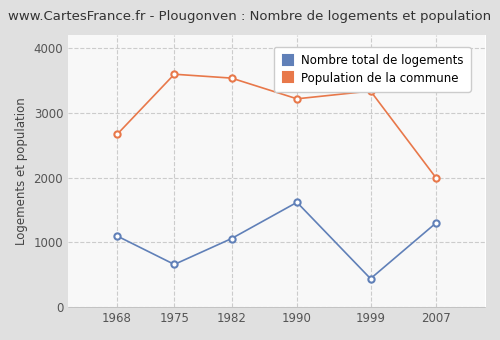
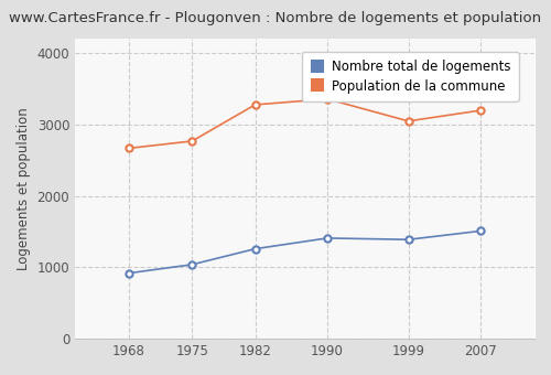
Nombre total de logements/1968: 1100 -> 920
Nombre total de logements/1975: 660 -> 1040
Population de la commune/1975: 3600 -> 2770
Nombre total de logements/1982: 1060 -> 1260
Population de la commune/1982: 3540 -> 3280
Nombre total de logements/1990: 1620 -> 1410
Population de la commune/1990: 3220 -> 3360
Nombre total de logements/1999: 440 -> 1390
Population de la commune/1999: 3340 -> 3050
Nombre total de logements/2007: 1300 -> 1510
Population de la commune/2007: 2000 -> 3200
